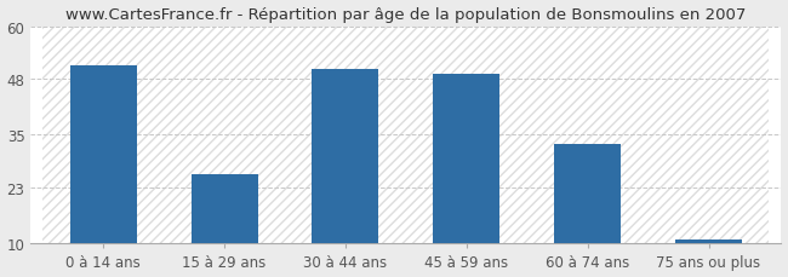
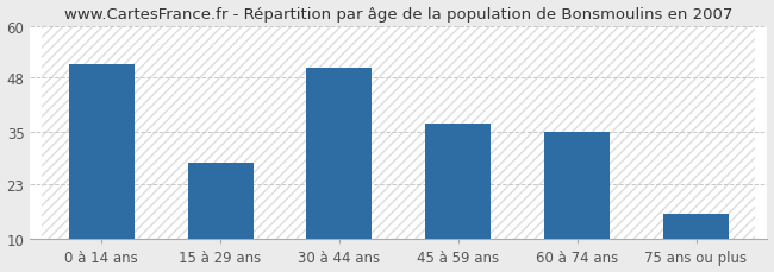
15 à 29 ans: 26 -> 28
45 à 59 ans: 49 -> 37
60 à 74 ans: 33 -> 35
75 ans ou plus: 11 -> 16
